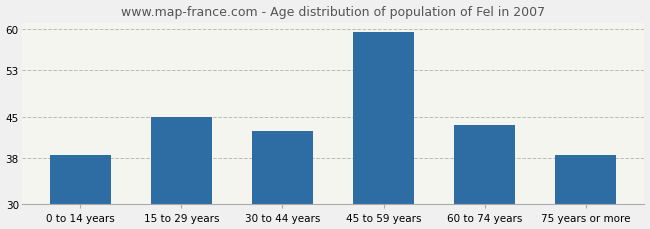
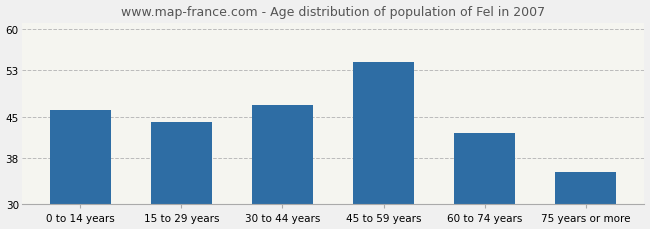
0 to 14 years: 38.5 -> 46.2
15 to 29 years: 45.0 -> 44.0
30 to 44 years: 42.5 -> 47.0
45 to 59 years: 59.5 -> 54.4
60 to 74 years: 43.5 -> 42.2
75 years or more: 38.5 -> 35.6
